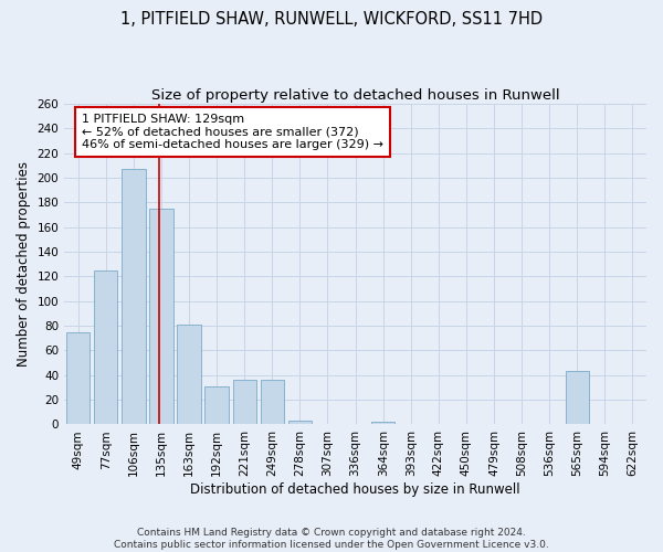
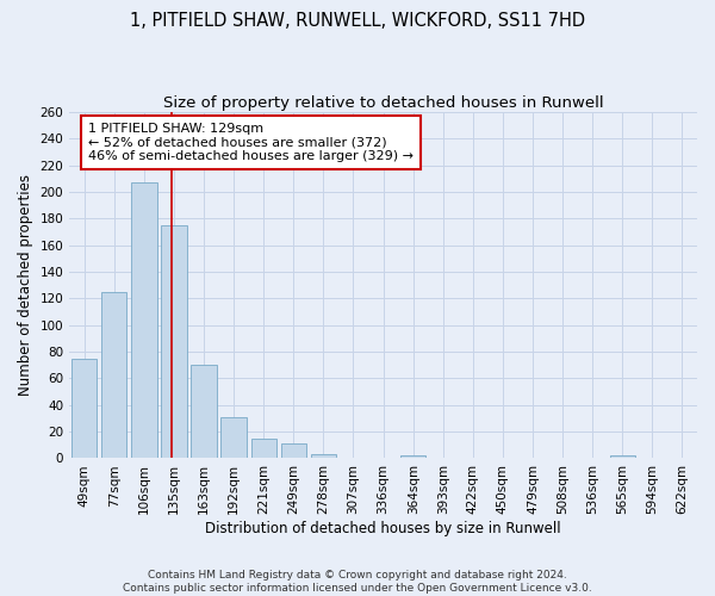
163sqm: 81 -> 70
221sqm: 36 -> 15
249sqm: 36 -> 11
565sqm: 43 -> 2
